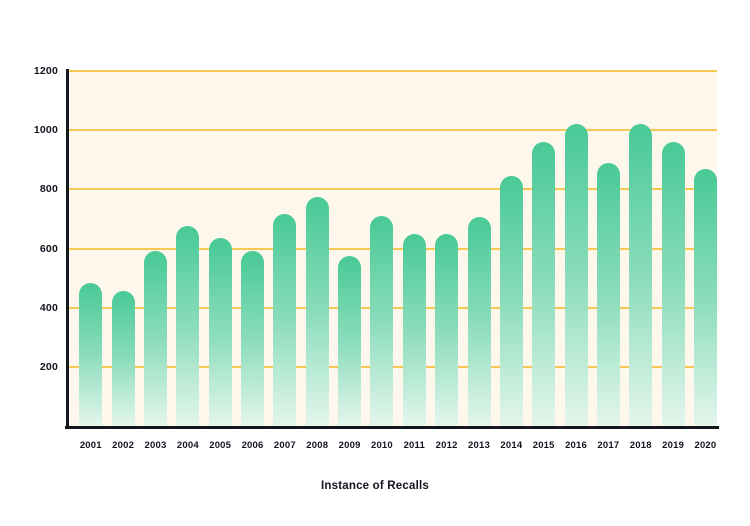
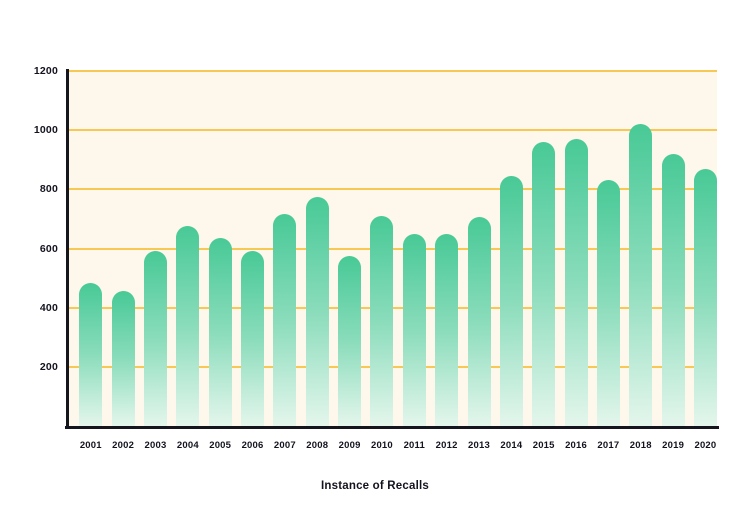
2016: 1020 -> 970
2017: 890 -> 830
2019: 960 -> 920
